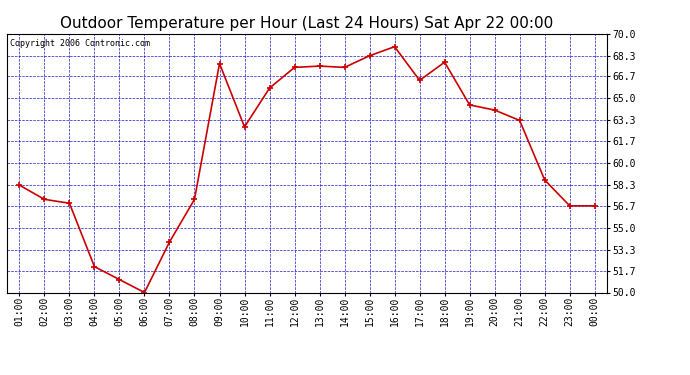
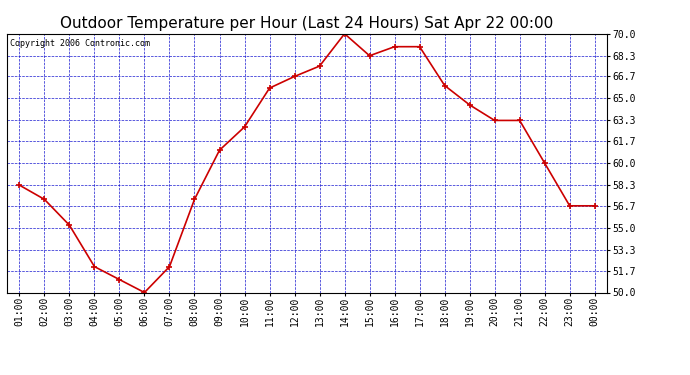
03:00: 56.9 -> 55.2
07:00: 53.9 -> 52.0
09:00: 67.7 -> 61.0
12:00: 67.4 -> 66.7
14:00: 67.4 -> 70.0
17:00: 66.4 -> 69.0
18:00: 67.8 -> 66.0
20:00: 64.1 -> 63.3
22:00: 58.7 -> 60.0
